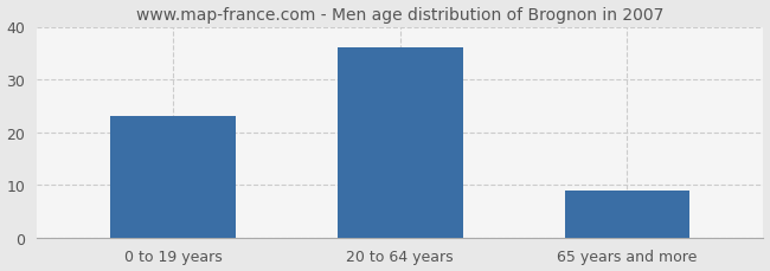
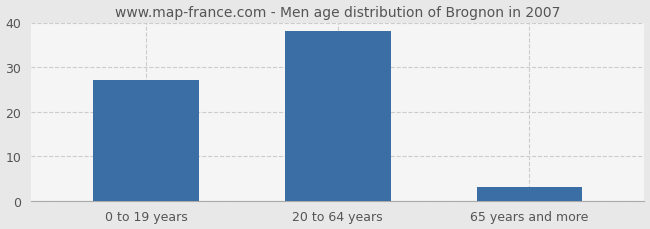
0 to 19 years: 23 -> 27
20 to 64 years: 36 -> 38
65 years and more: 9 -> 3
